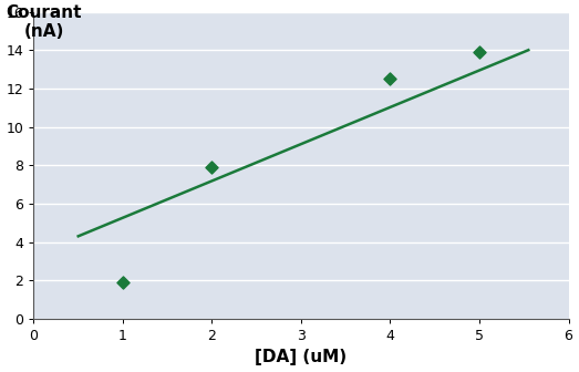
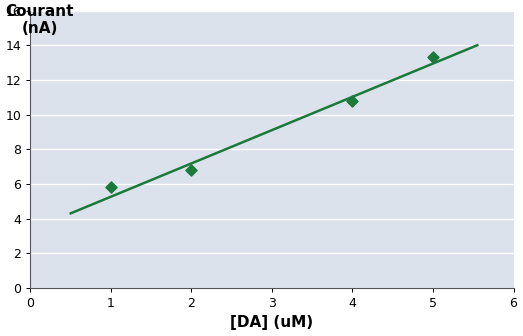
1: 1.9 -> 5.8
2: 7.9 -> 6.8
4: 12.5 -> 10.8
5: 13.9 -> 13.3
